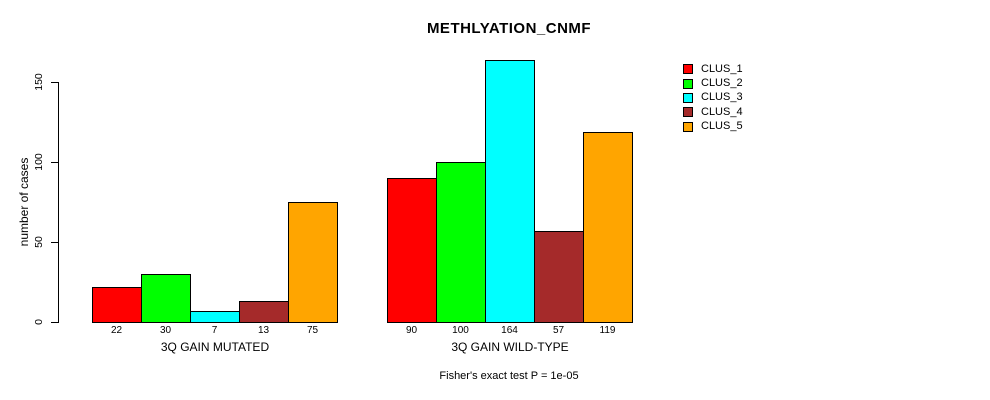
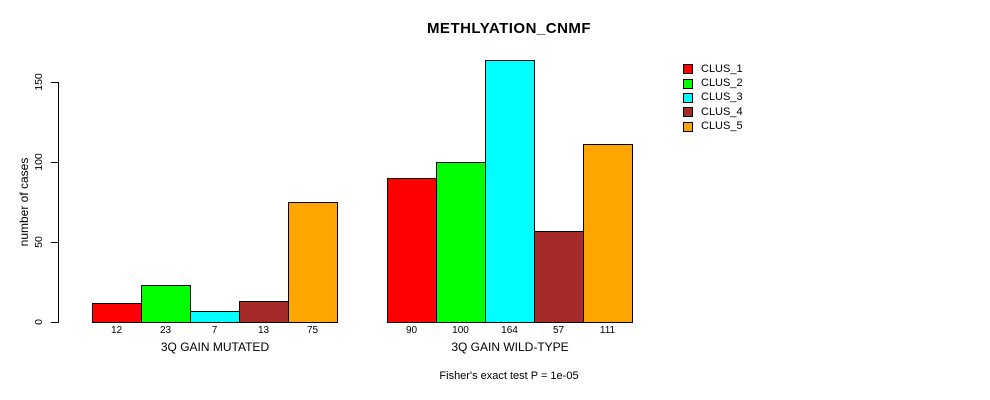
CLUS_1/3Q GAIN MUTATED: 22 -> 12
CLUS_2/3Q GAIN MUTATED: 30 -> 23
CLUS_5/3Q GAIN WILD-TYPE: 119 -> 111
